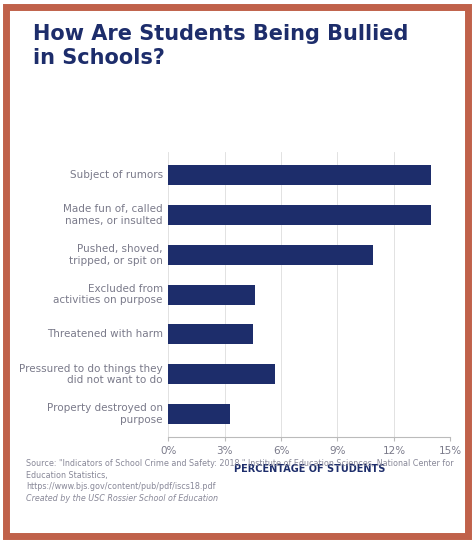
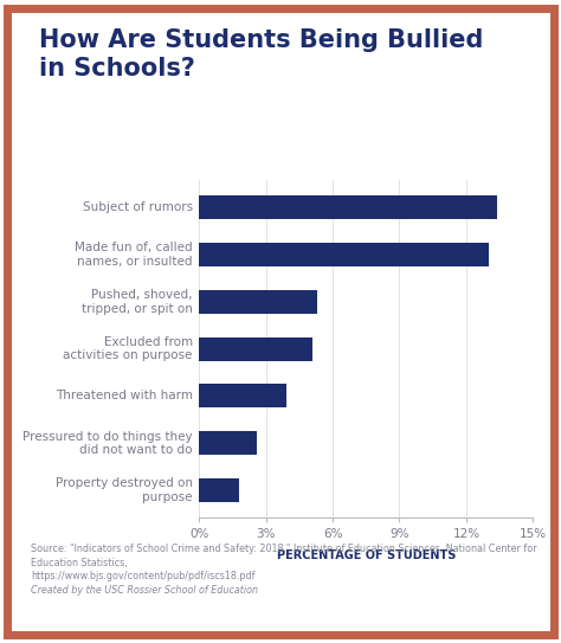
Subject of rumors: 14.0% -> 13.4%
Made fun of, called names, or insulted: 14.0% -> 13.0%
Pushed, shoved, tripped, or spit on: 10.9% -> 5.3%
Excluded from activities on purpose: 4.6% -> 5.1%
Threatened with harm: 4.5% -> 3.9%
Pressured to do things they did not want to do: 5.7% -> 2.6%
Property destroyed on purpose: 3.3% -> 1.8%
